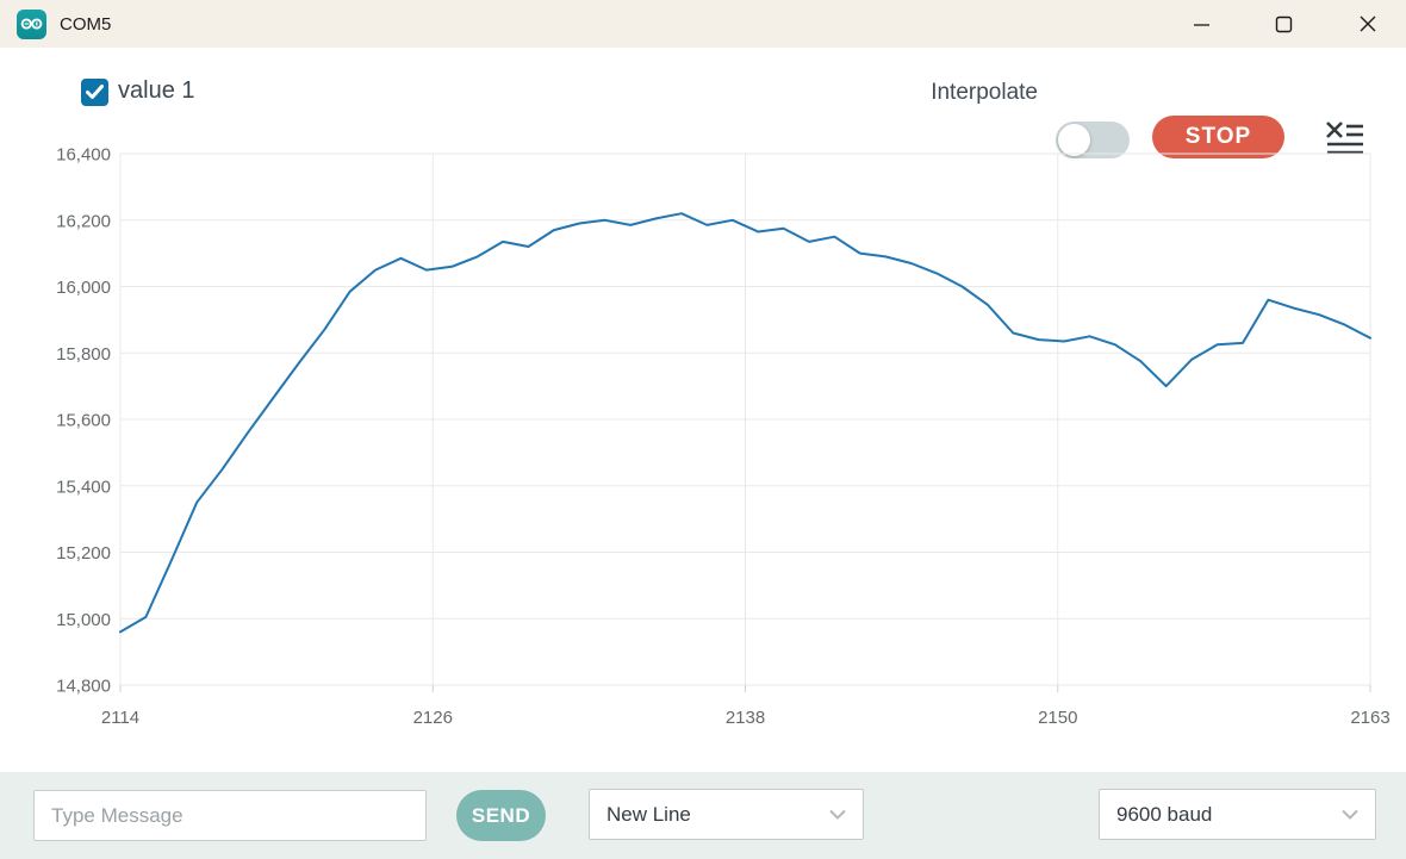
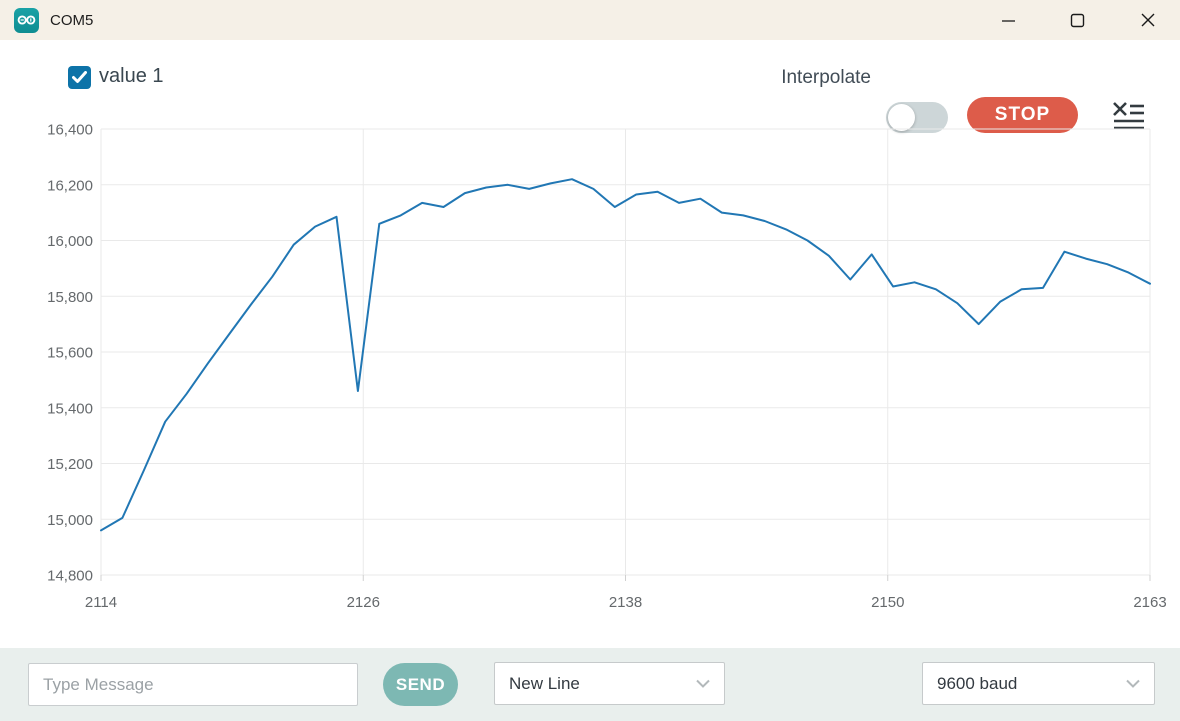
2126: 16050 -> 15460
2138: 16200 -> 16120
2150: 15840 -> 15950
